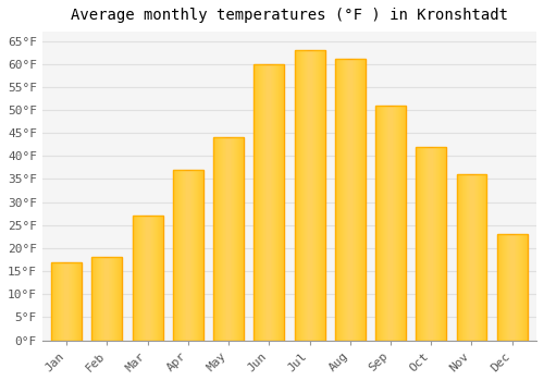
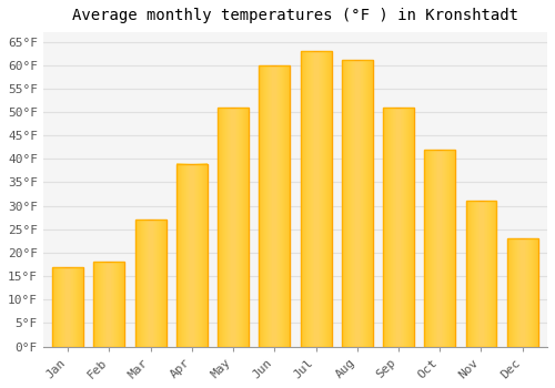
Apr: 37°F -> 39°F
May: 44°F -> 51°F
Nov: 36°F -> 31°F
